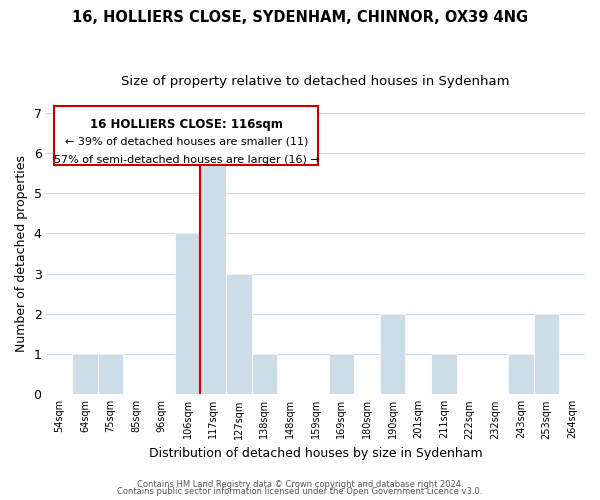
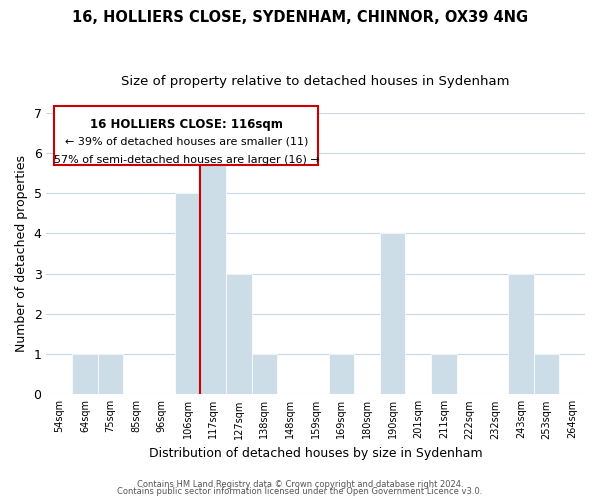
106sqm: 4 -> 5
190sqm: 2 -> 4
243sqm: 1 -> 3
253sqm: 2 -> 1
